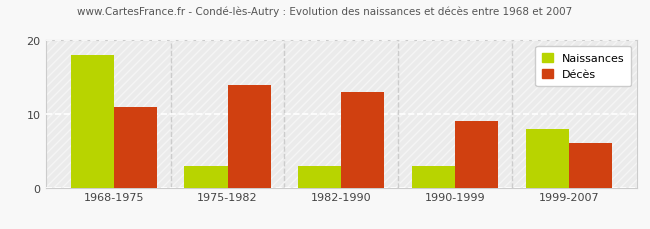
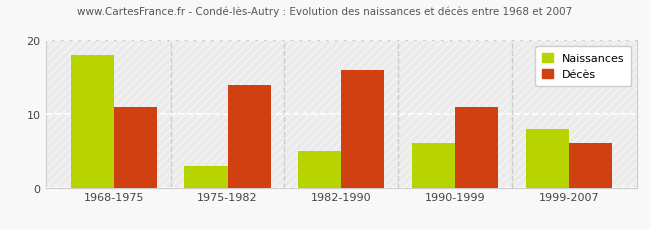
Naissances/1982-1990: 3 -> 5
Décès/1982-1990: 13 -> 16
Naissances/1990-1999: 3 -> 6
Décès/1990-1999: 9 -> 11
